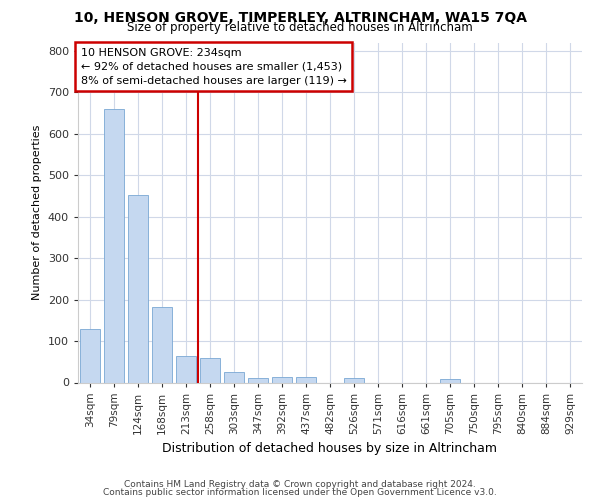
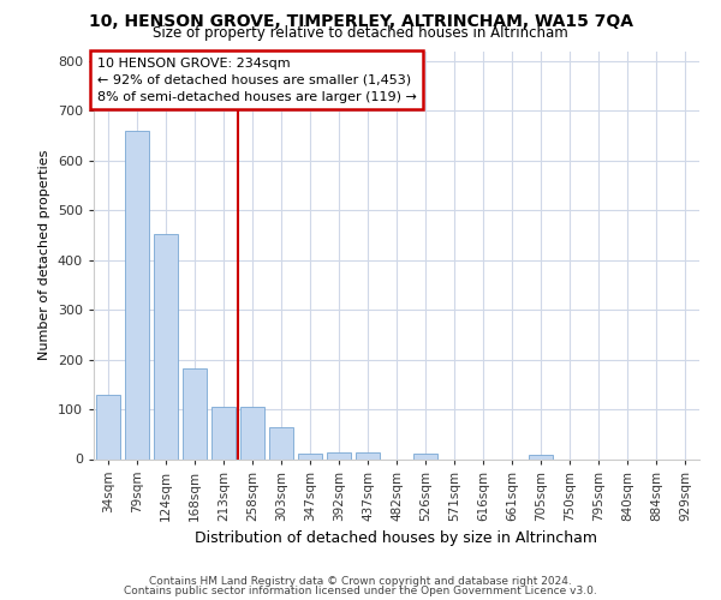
213sqm: 65 -> 105
258sqm: 60 -> 105
303sqm: 25 -> 65
